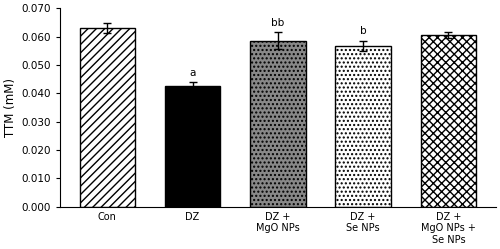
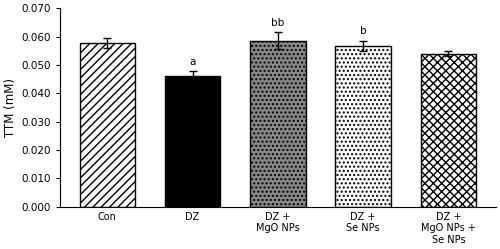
Con: 0.0630 -> 0.0578
DZ: 0.0425 -> 0.0462
DZ + MgO NPs + Se NPs: 0.0605 -> 0.0540
